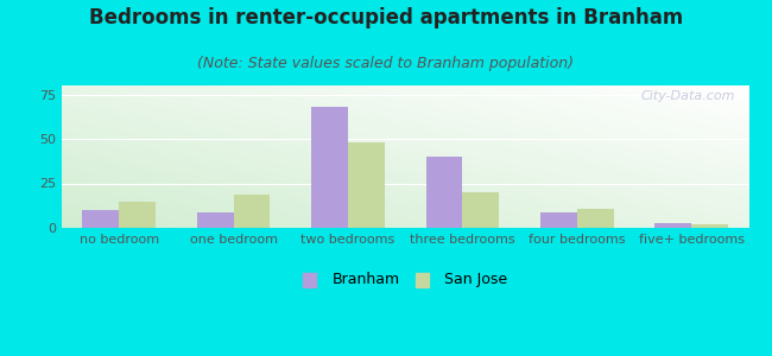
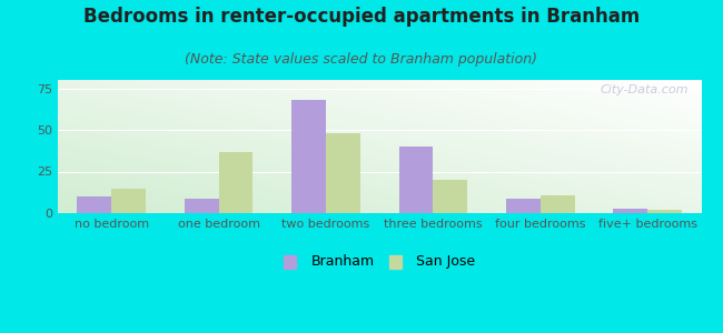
San Jose/one bedroom: 19 -> 37
